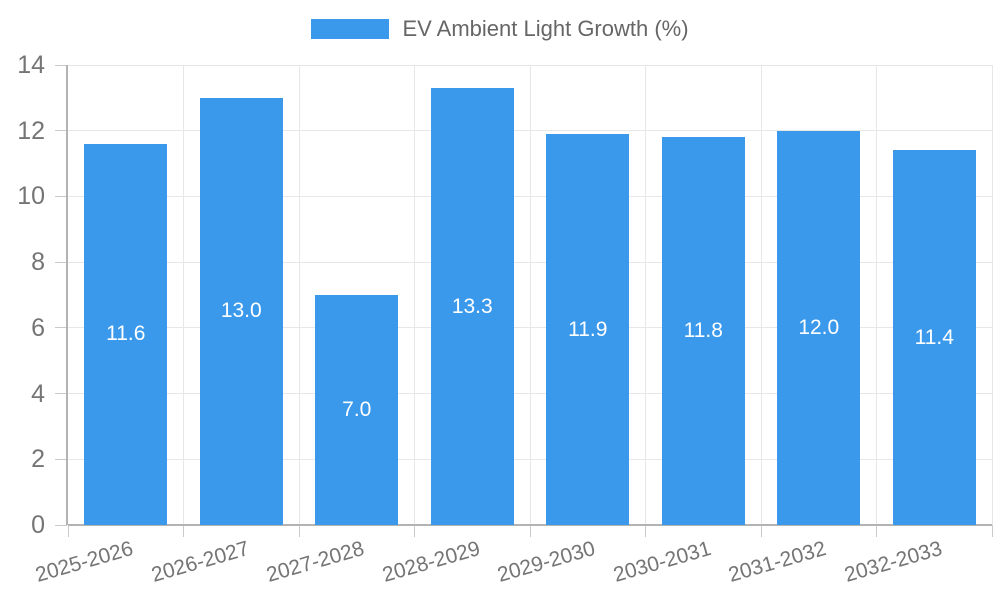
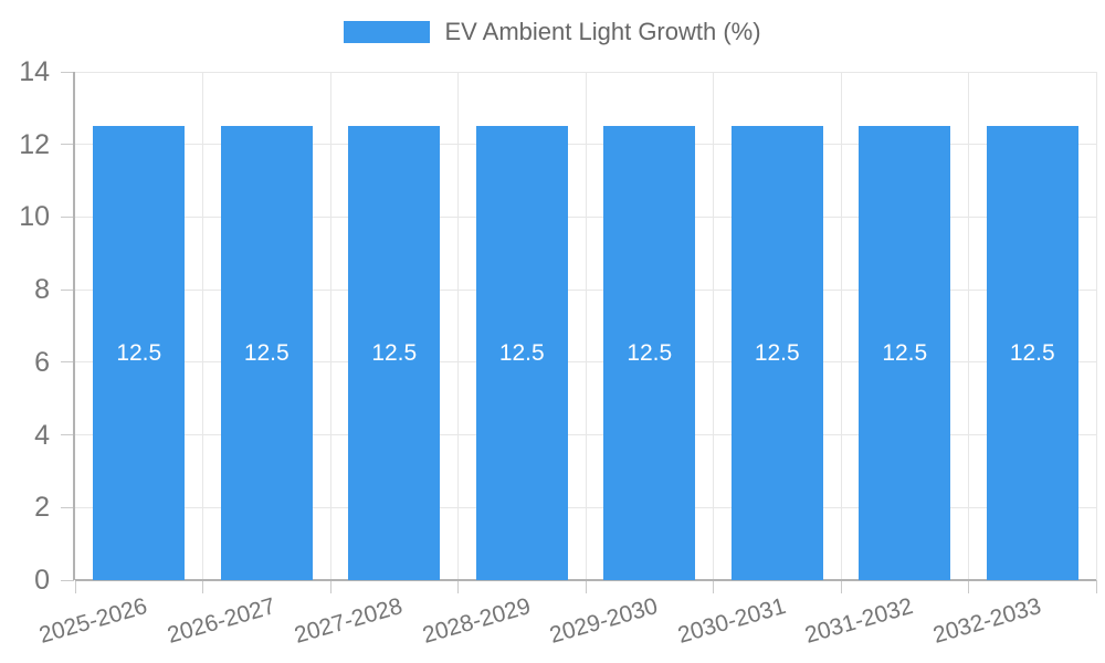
2025-2026: 11.6 -> 12.5
2026-2027: 13.0 -> 12.5
2027-2028: 7.0 -> 12.5
2028-2029: 13.3 -> 12.5
2029-2030: 11.9 -> 12.5
2030-2031: 11.8 -> 12.5
2031-2032: 12.0 -> 12.5
2032-2033: 11.4 -> 12.5
